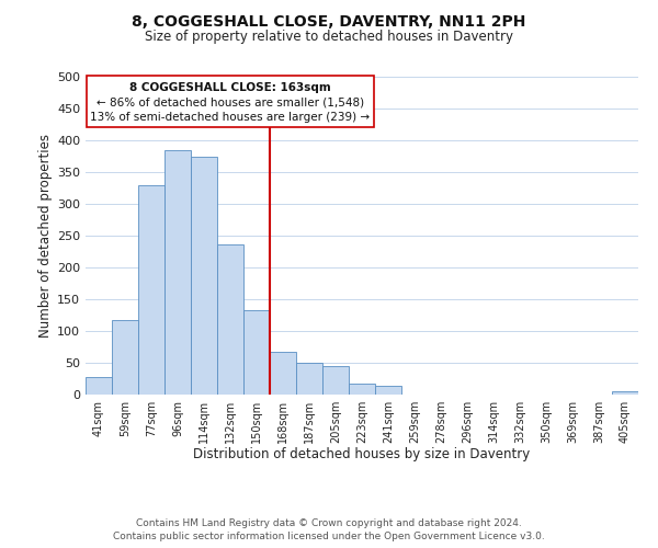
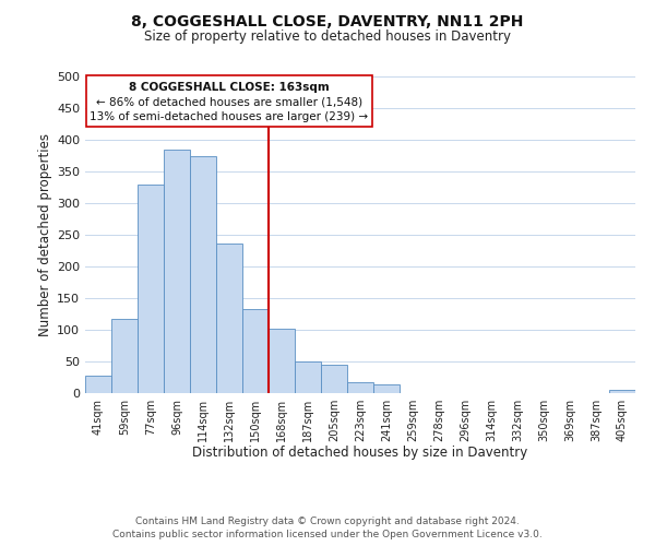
168sqm: 68 -> 102
